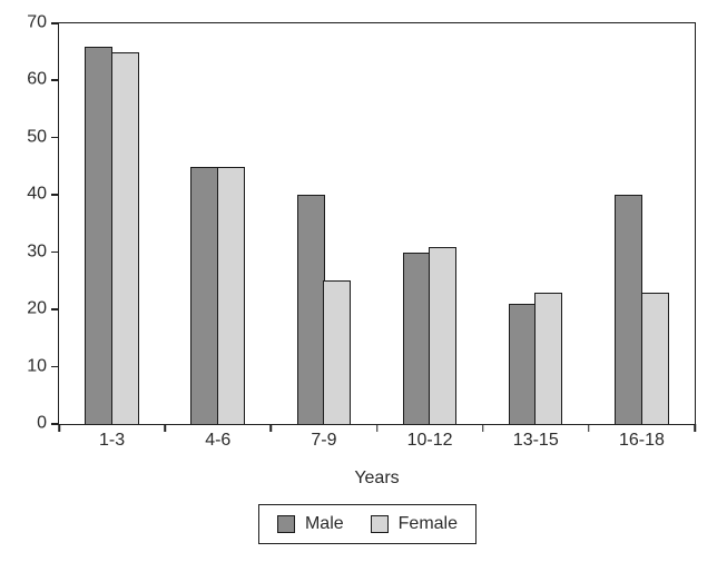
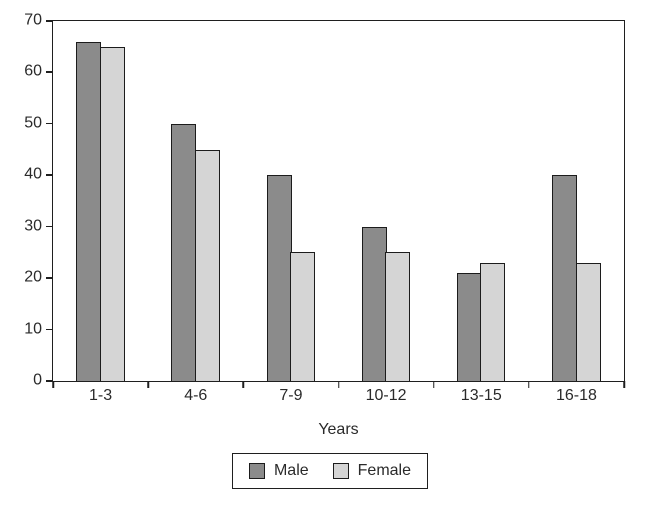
Male/4-6: 45 -> 50
Female/10-12: 31 -> 25
